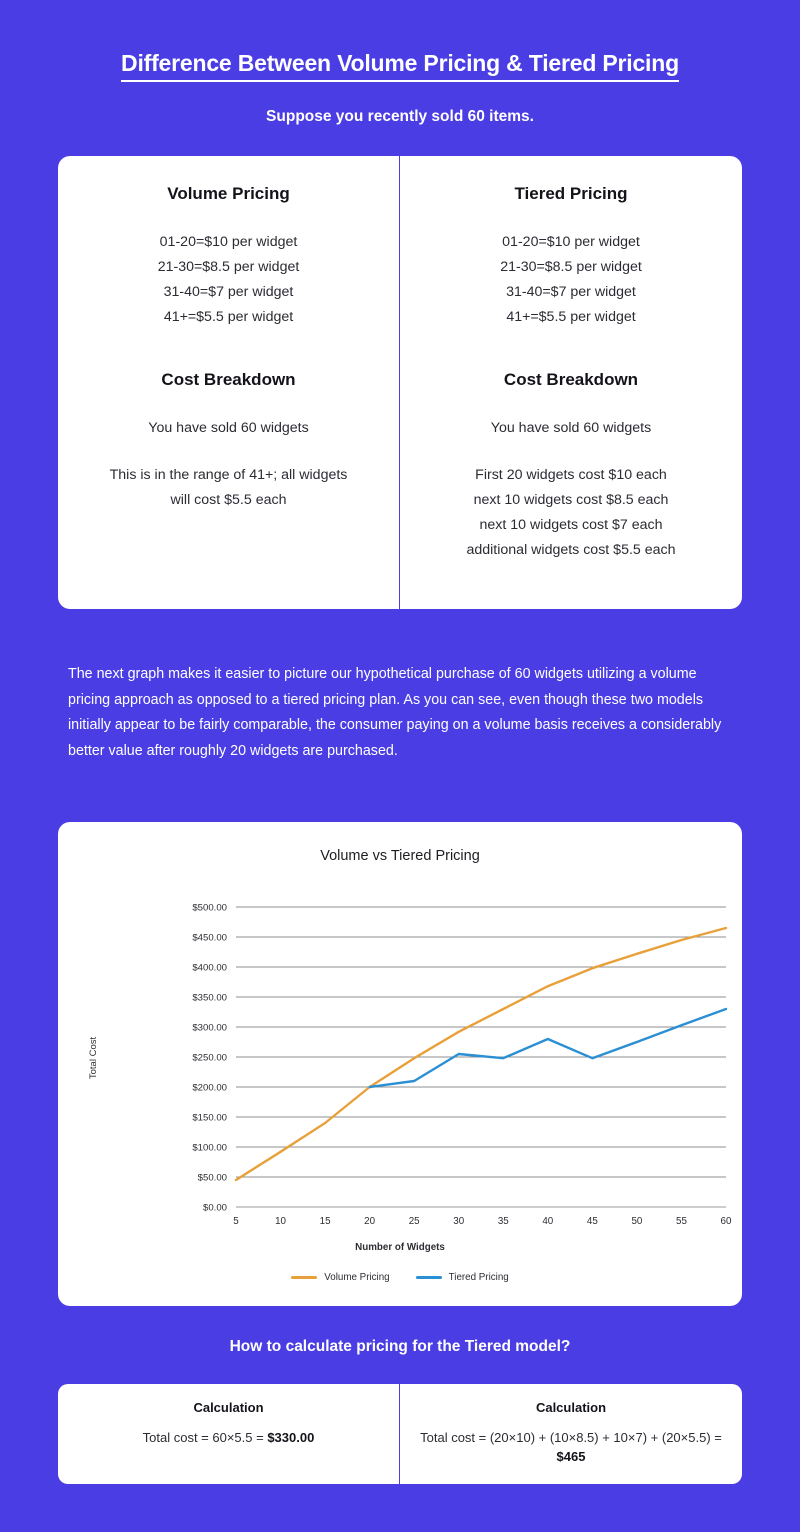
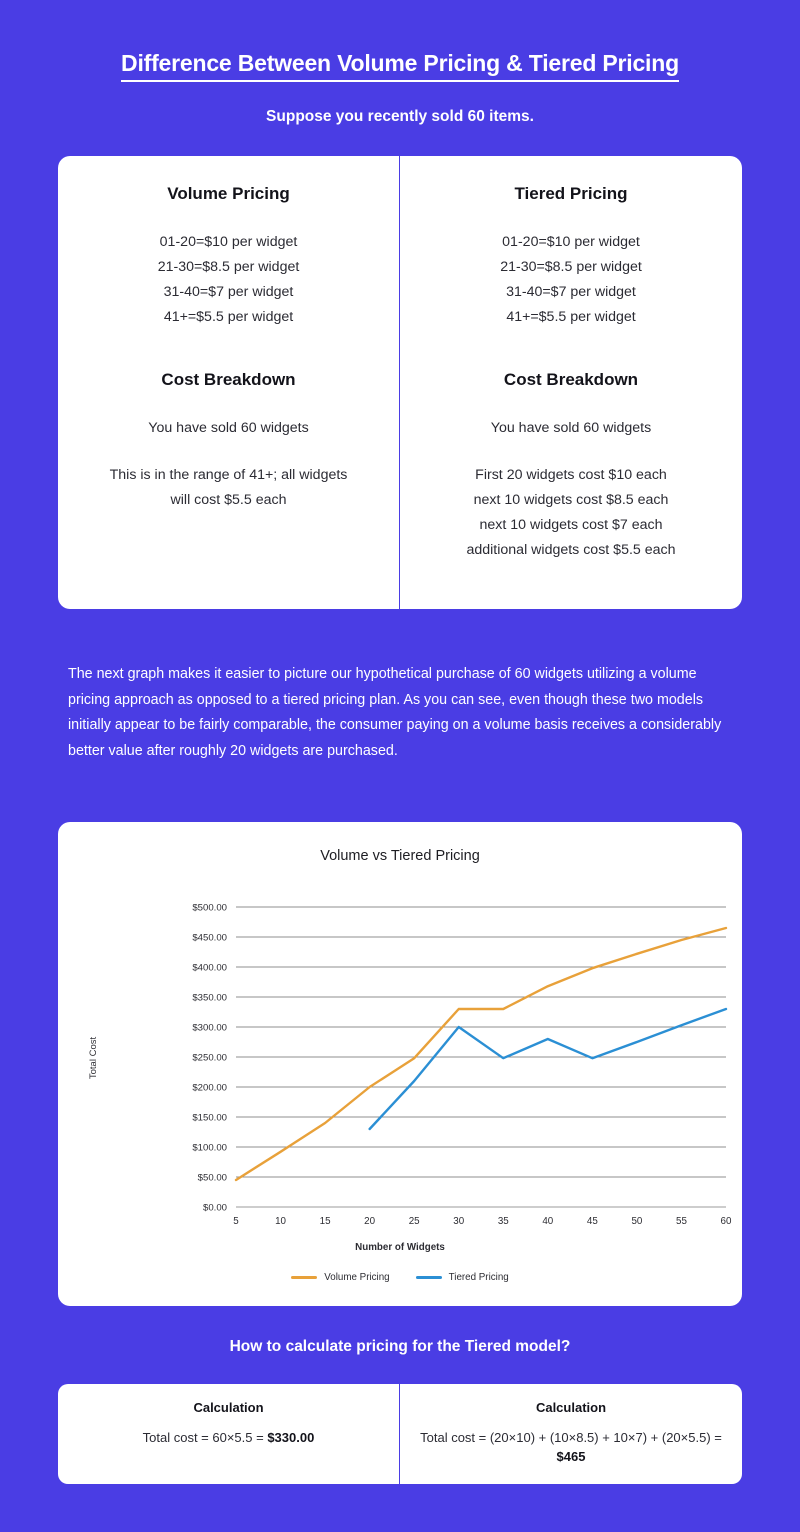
Tiered Pricing/20: $200 -> $130
Volume Pricing/30: $290 -> $330
Tiered Pricing/30: $260 -> $300
